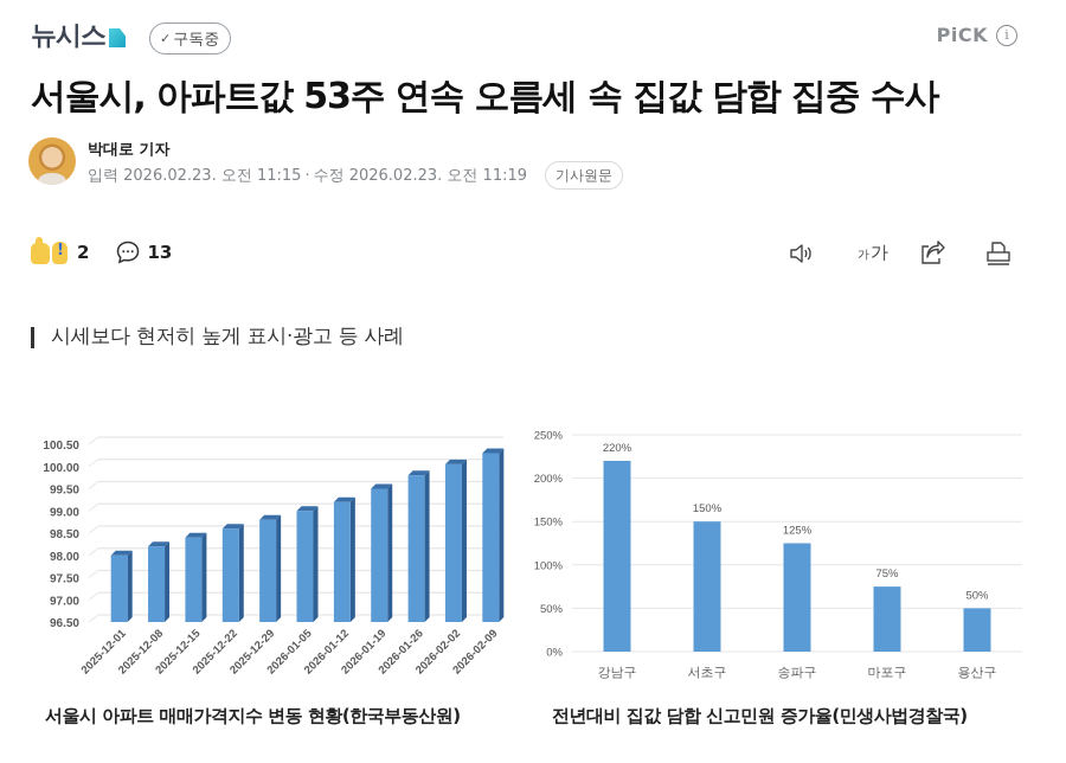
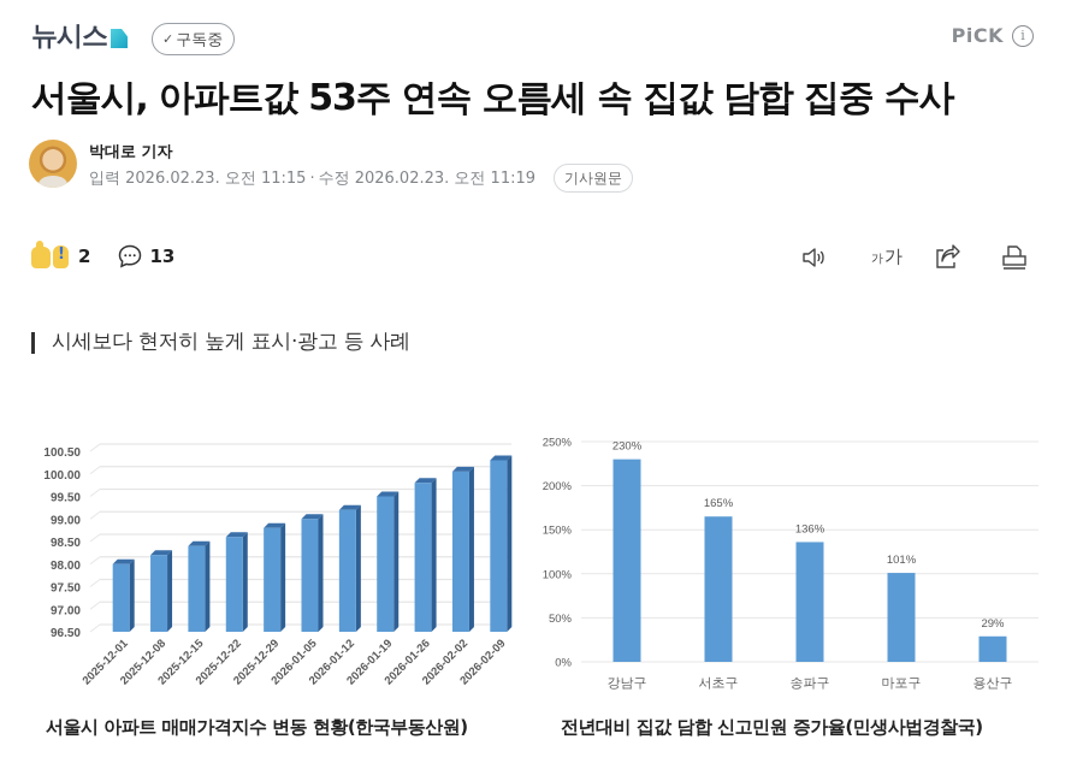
전년대비 집값 담합 신고민원 증가율(민생사법경찰국)/강남구: 220% -> 230%
전년대비 집값 담합 신고민원 증가율(민생사법경찰국)/서초구: 150% -> 165%
전년대비 집값 담합 신고민원 증가율(민생사법경찰국)/송파구: 125% -> 136%
전년대비 집값 담합 신고민원 증가율(민생사법경찰국)/마포구: 75% -> 101%
전년대비 집값 담합 신고민원 증가율(민생사법경찰국)/용산구: 50% -> 29%
